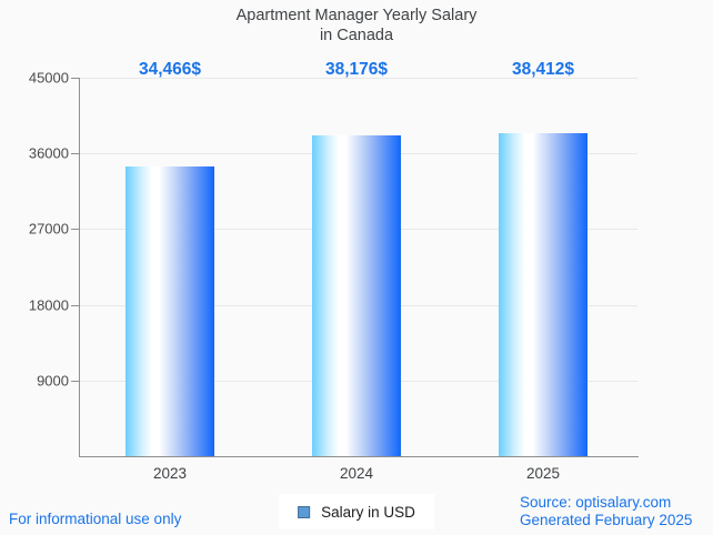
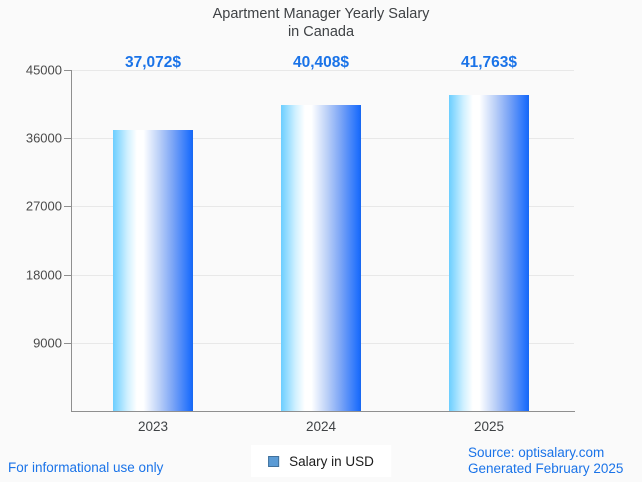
2023: 34,466 -> 37,072
2024: 38,176 -> 40,408
2025: 38,412 -> 41,763
